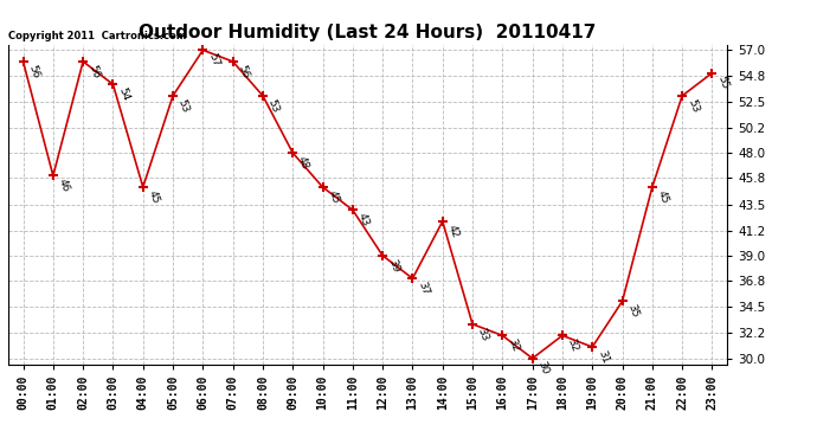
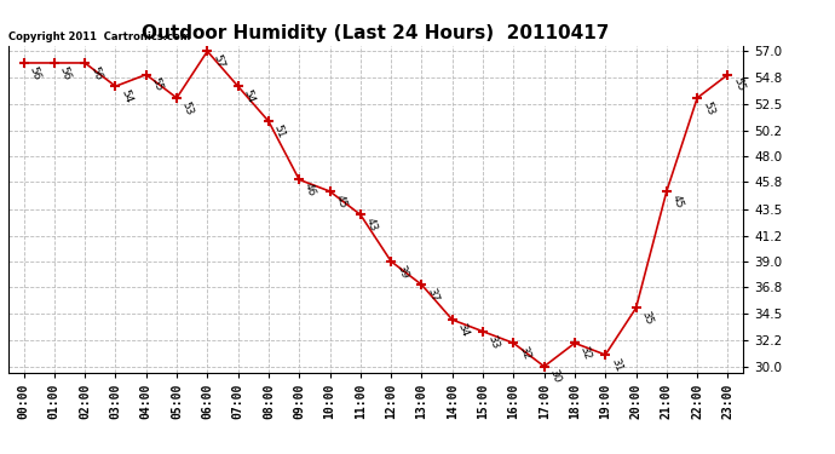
01:00: 46 -> 56
04:00: 45 -> 55
07:00: 56 -> 54
08:00: 53 -> 51
09:00: 48 -> 46
14:00: 42 -> 34
